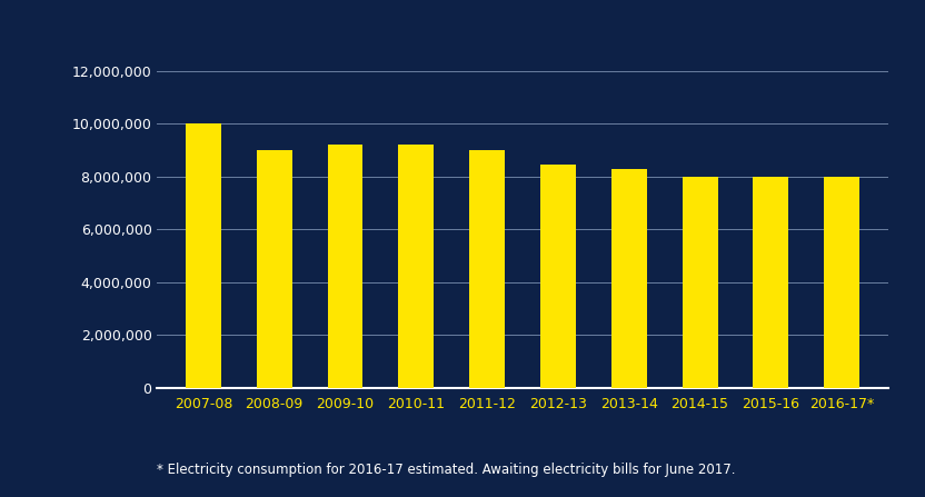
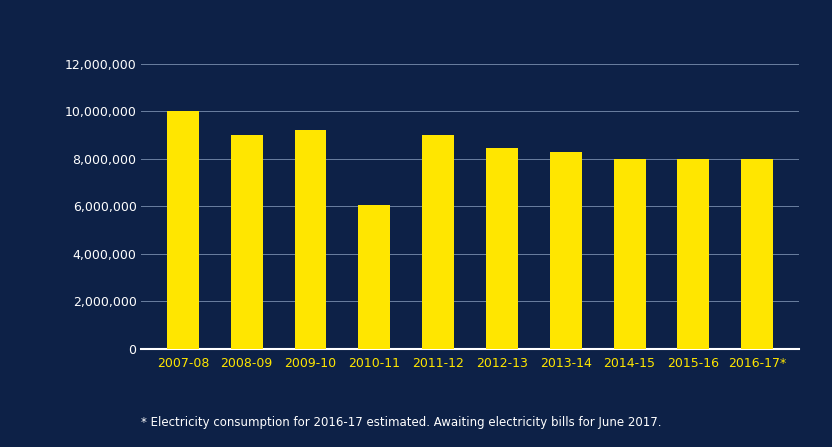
2010-11: 9,200,000 -> 6,050,000
